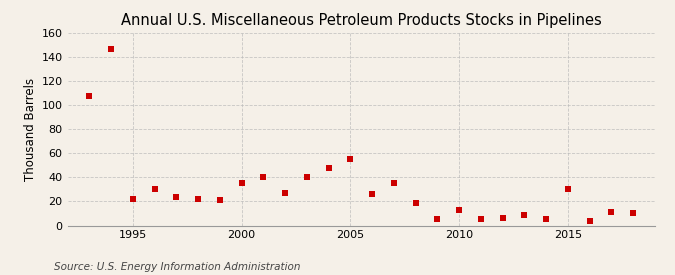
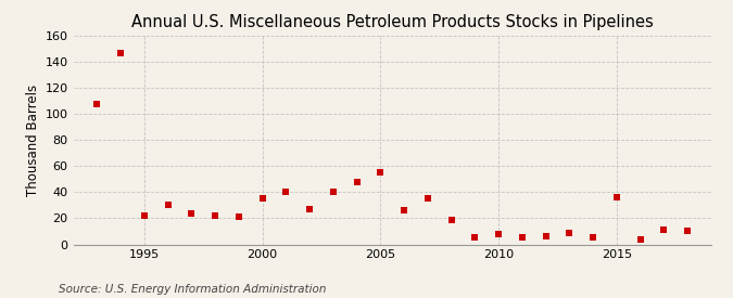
2010: 13 -> 8
2015: 30 -> 36
